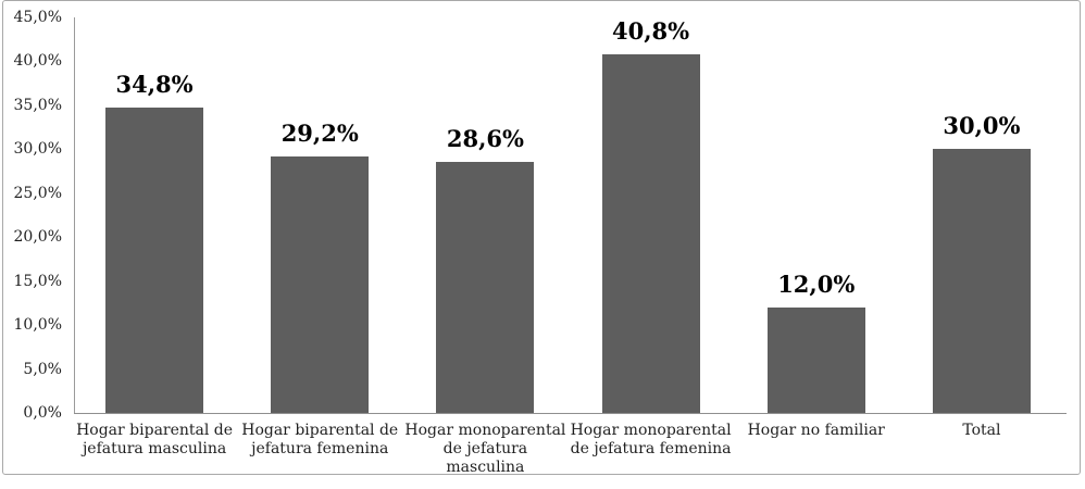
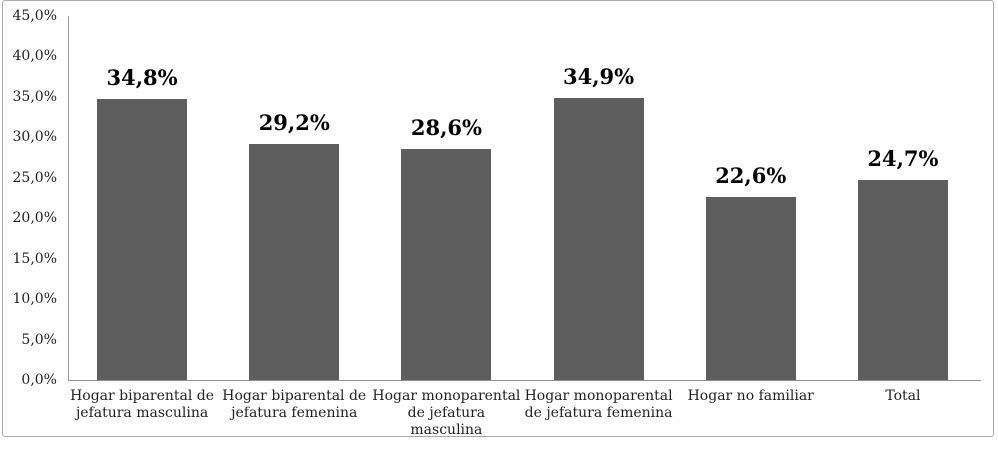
Hogar monoparental de jefatura femenina: 40,8% -> 34,9%
Hogar no familiar: 12,0% -> 22,6%
Total: 30,0% -> 24,7%
